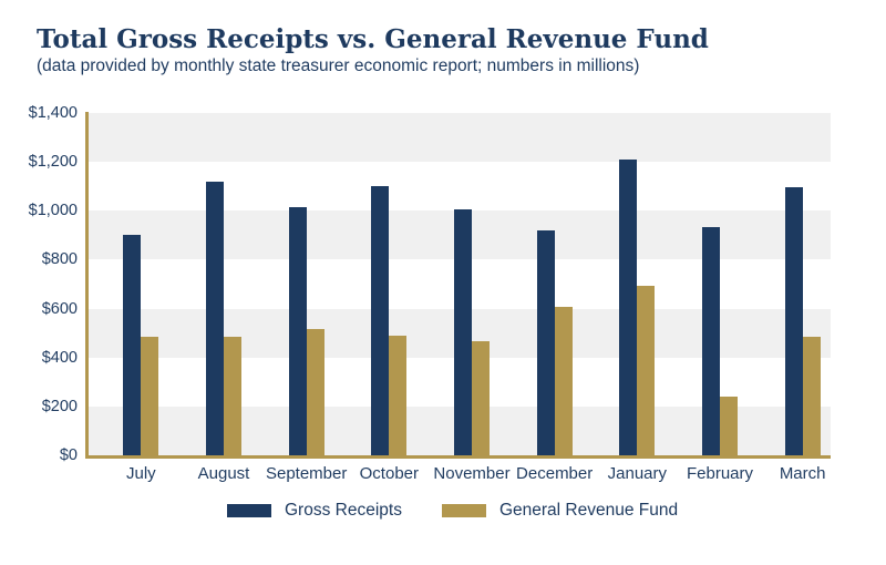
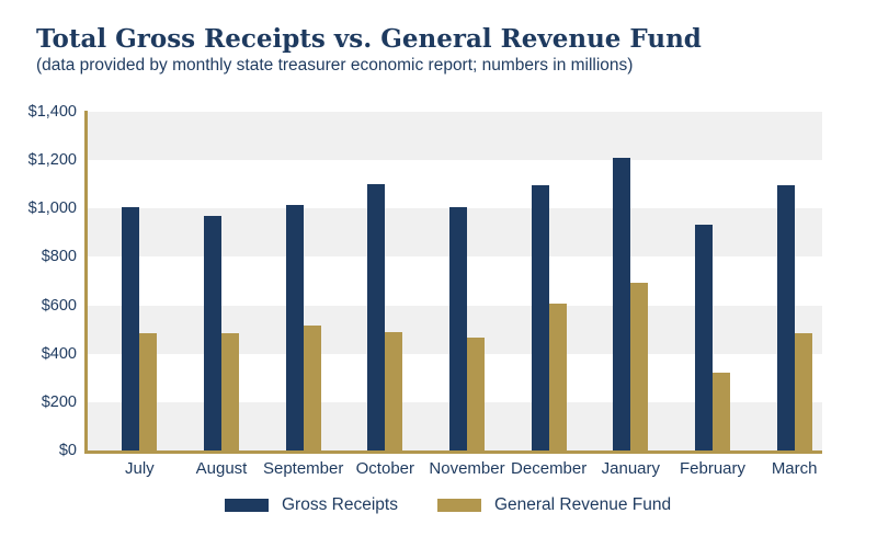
Gross Receipts/July: $900 -> $1000
Gross Receipts/August: $1120 -> $970
Gross Receipts/December: $920 -> $1100
General Revenue Fund/February: $240 -> $320
